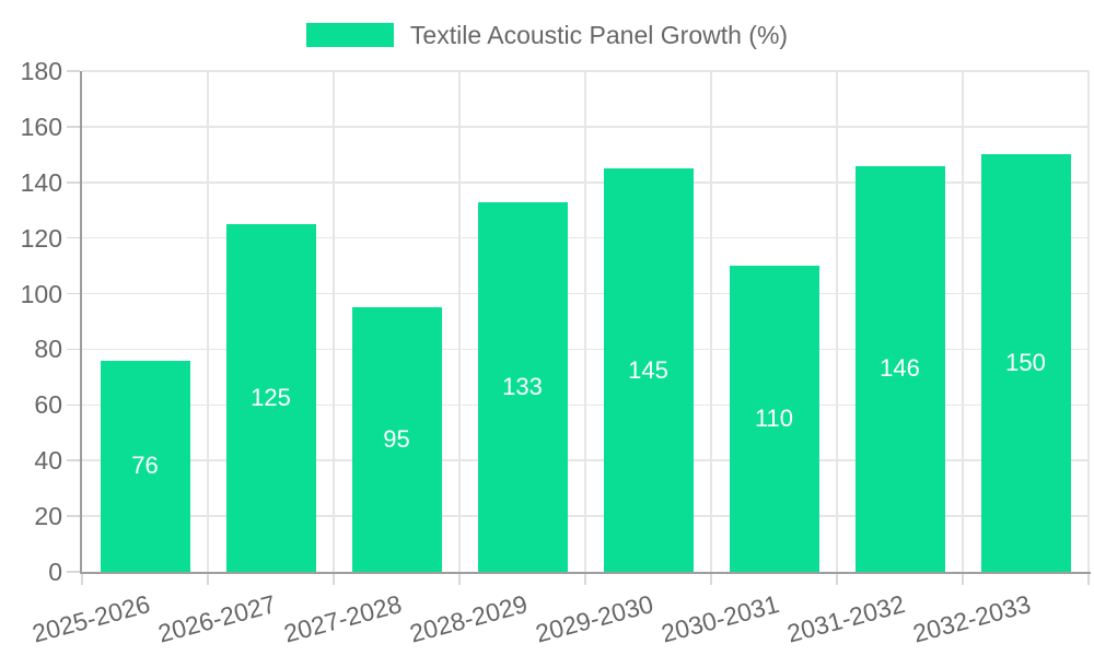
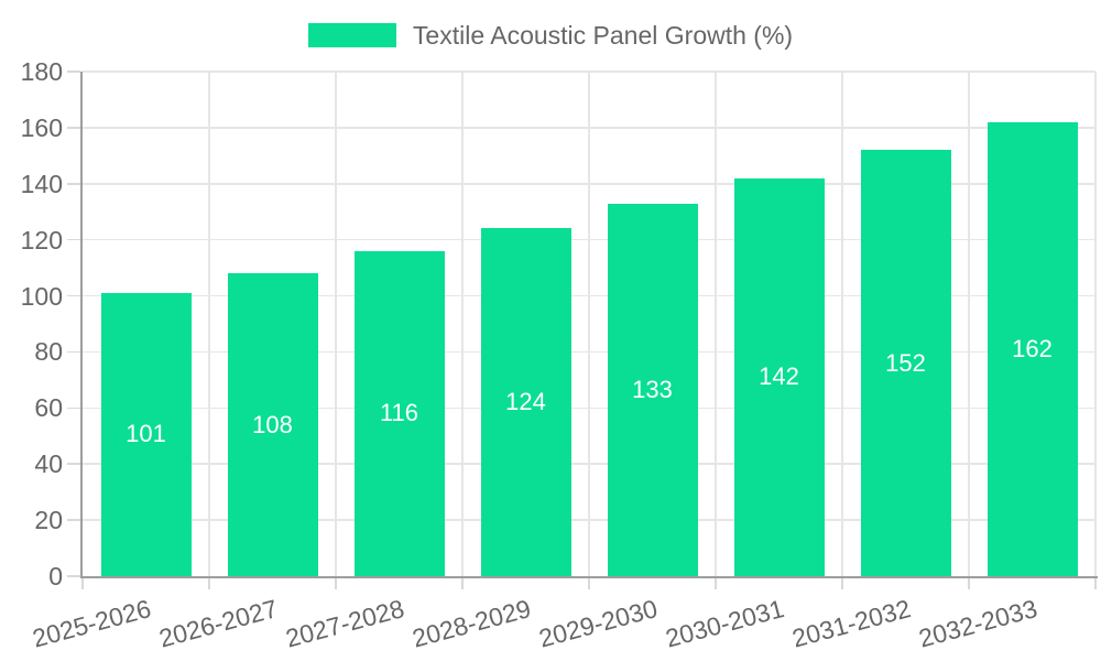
2025-2026: 76 -> 101
2026-2027: 125 -> 108
2027-2028: 95 -> 116
2028-2029: 133 -> 124
2029-2030: 145 -> 133
2030-2031: 110 -> 142
2031-2032: 146 -> 152
2032-2033: 150 -> 162
